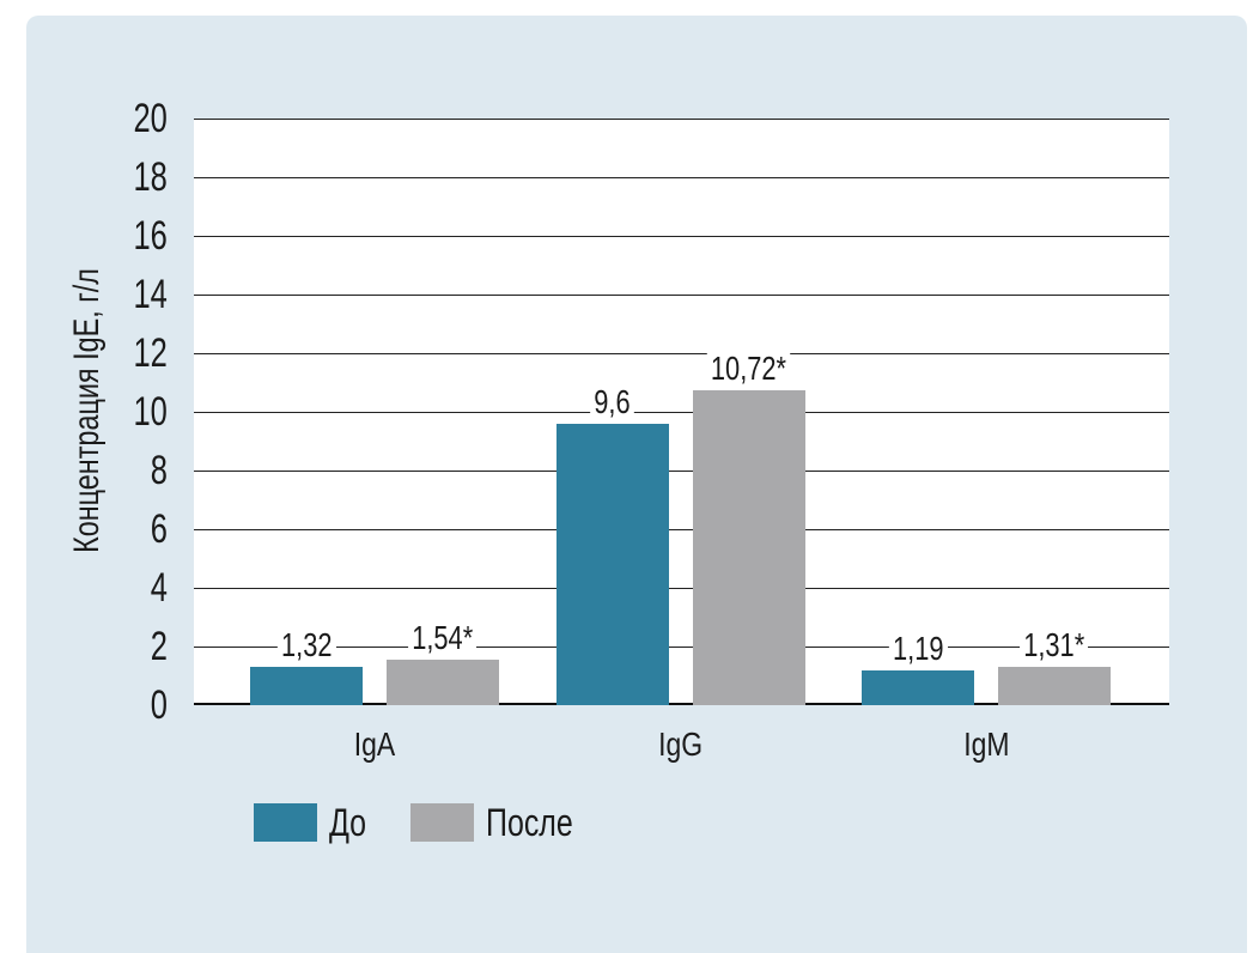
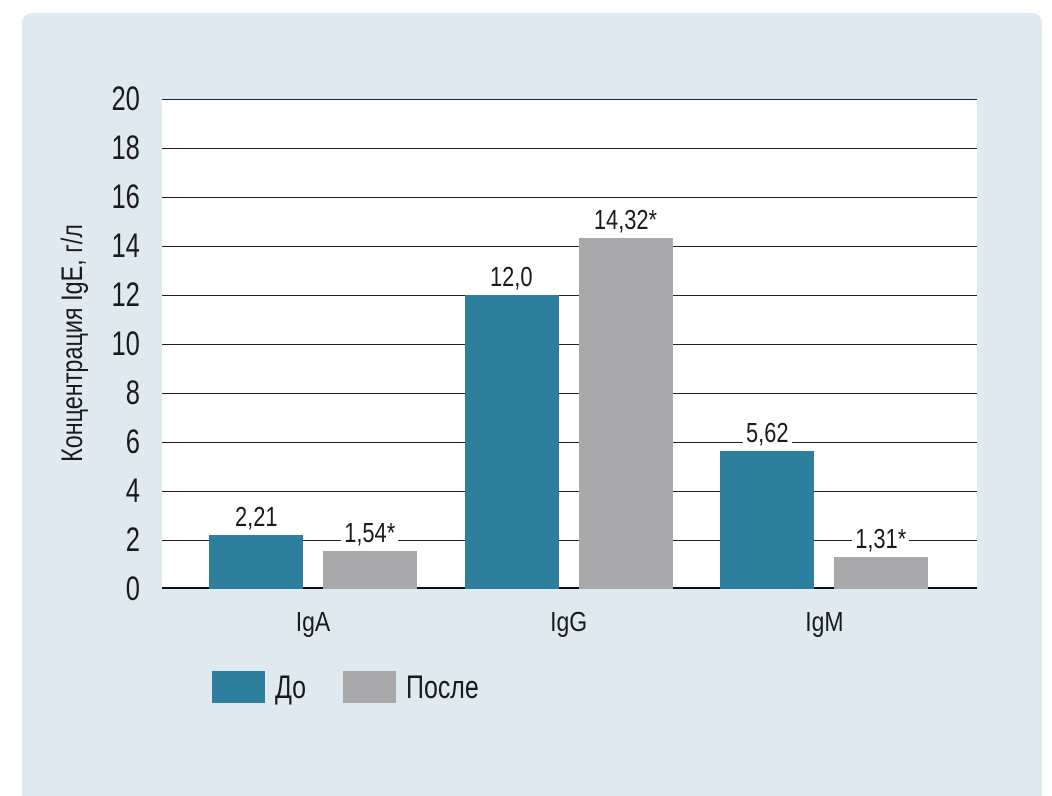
До/IgA: 1,32 -> 2,21
До/IgG: 9,6 -> 12,0
После/IgG: 10,72 -> 14,32
До/IgM: 1,19 -> 5,62
